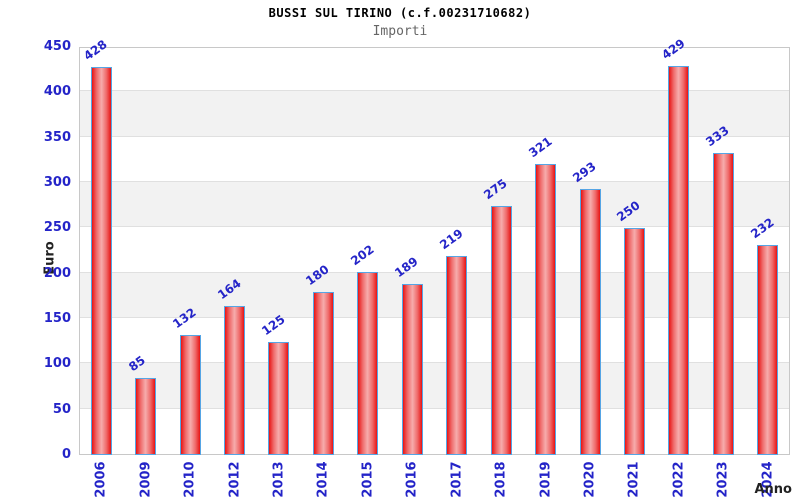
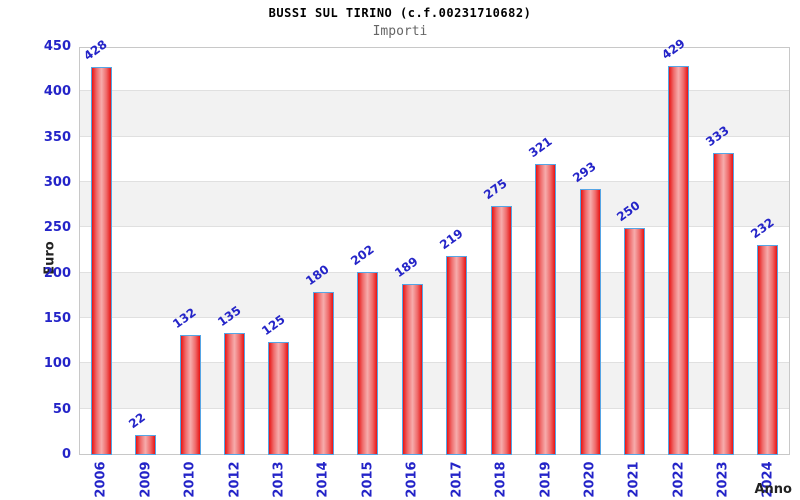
2009: 85 -> 22
2012: 164 -> 135
